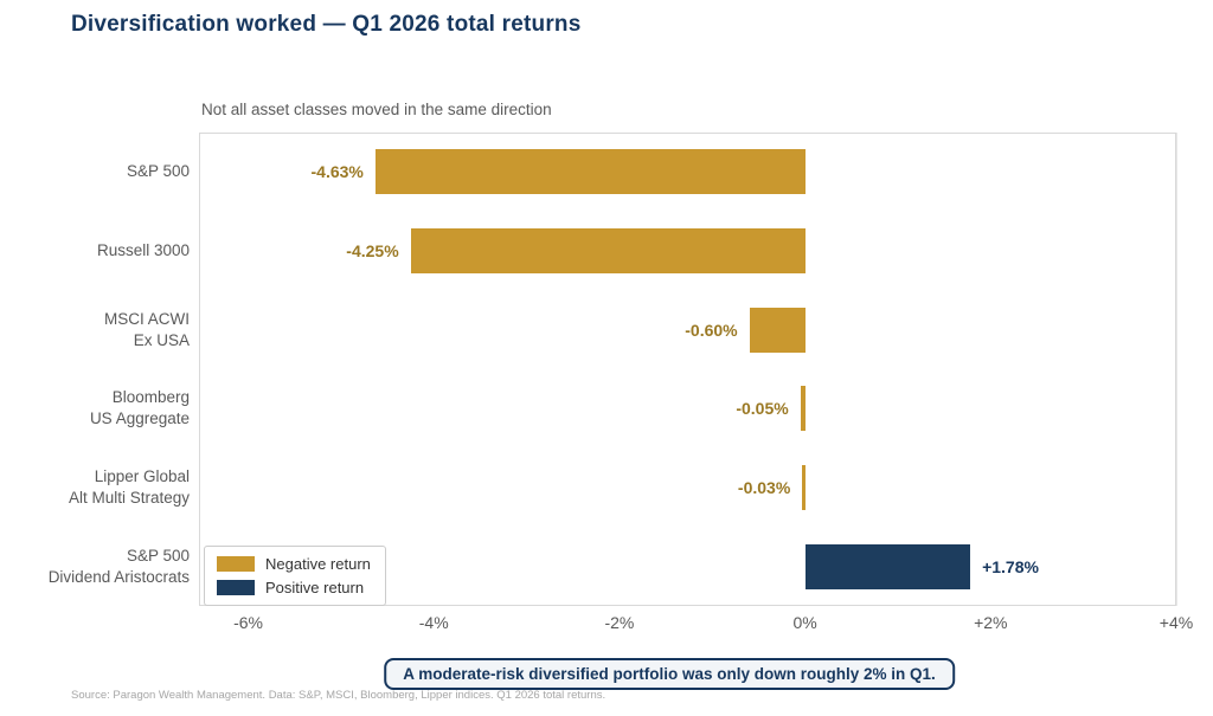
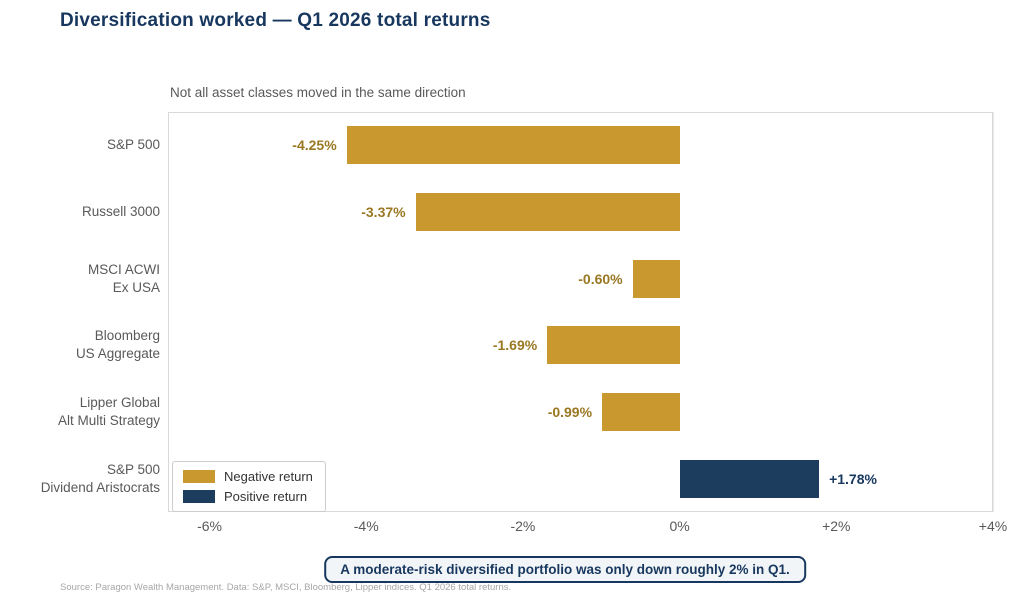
S&P 500: -4.63% -> -4.25%
Russell 3000: -4.25% -> -3.37%
Bloomberg US Aggregate: -0.05% -> -1.69%
Lipper Global Alt Multi Strategy: -0.03% -> -0.99%
